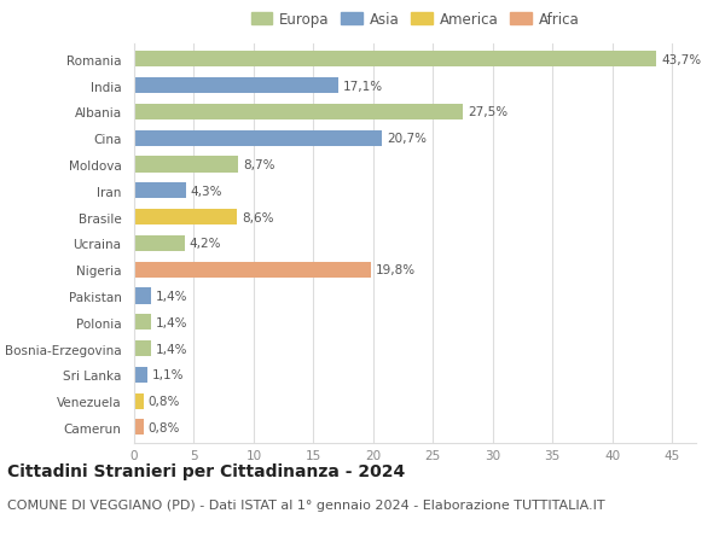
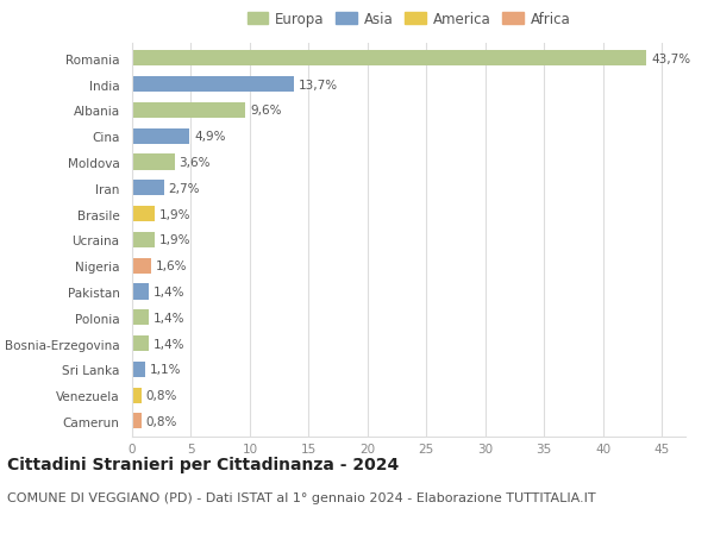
India: 17,1% -> 13,7%
Albania: 27,5% -> 9,6%
Cina: 20,7% -> 4,9%
Moldova: 8,7% -> 3,6%
Iran: 4,3% -> 2,7%
Brasile: 8,6% -> 1,9%
Ucraina: 4,2% -> 1,9%
Nigeria: 19,8% -> 1,6%
